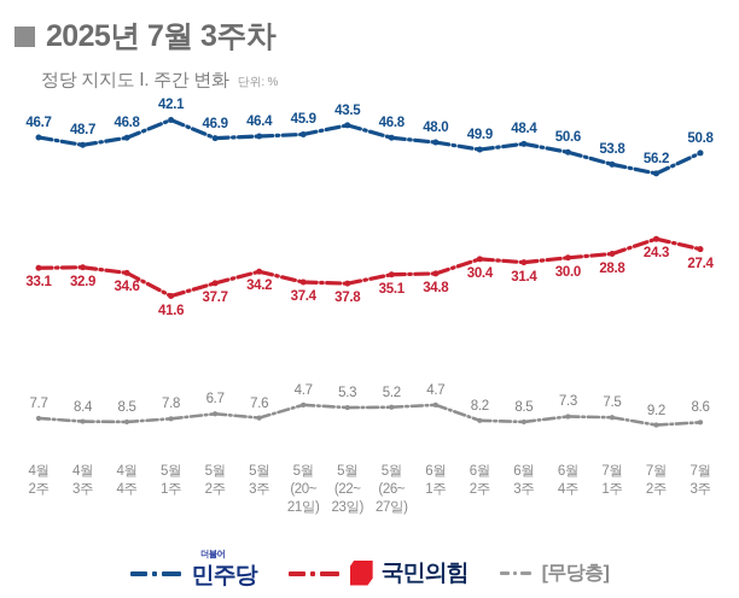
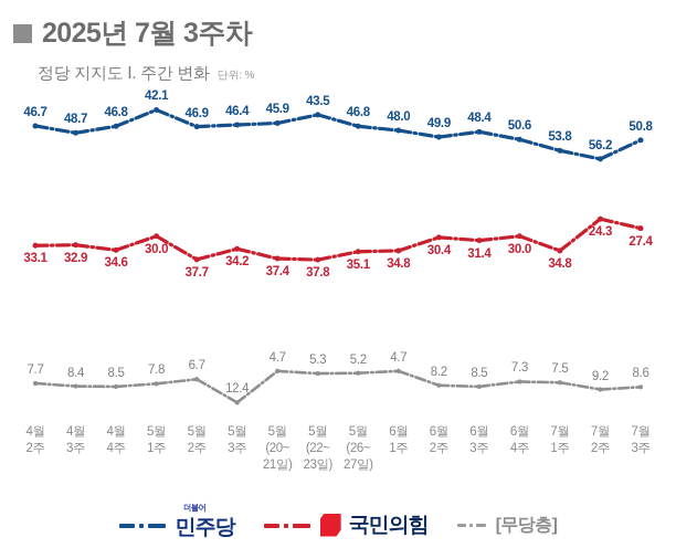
국민의힘/5월 1주: 41.6 -> 30.0
[무당층]/5월 3주: 7.6 -> 12.4
국민의힘/7월 1주: 28.8 -> 34.8
